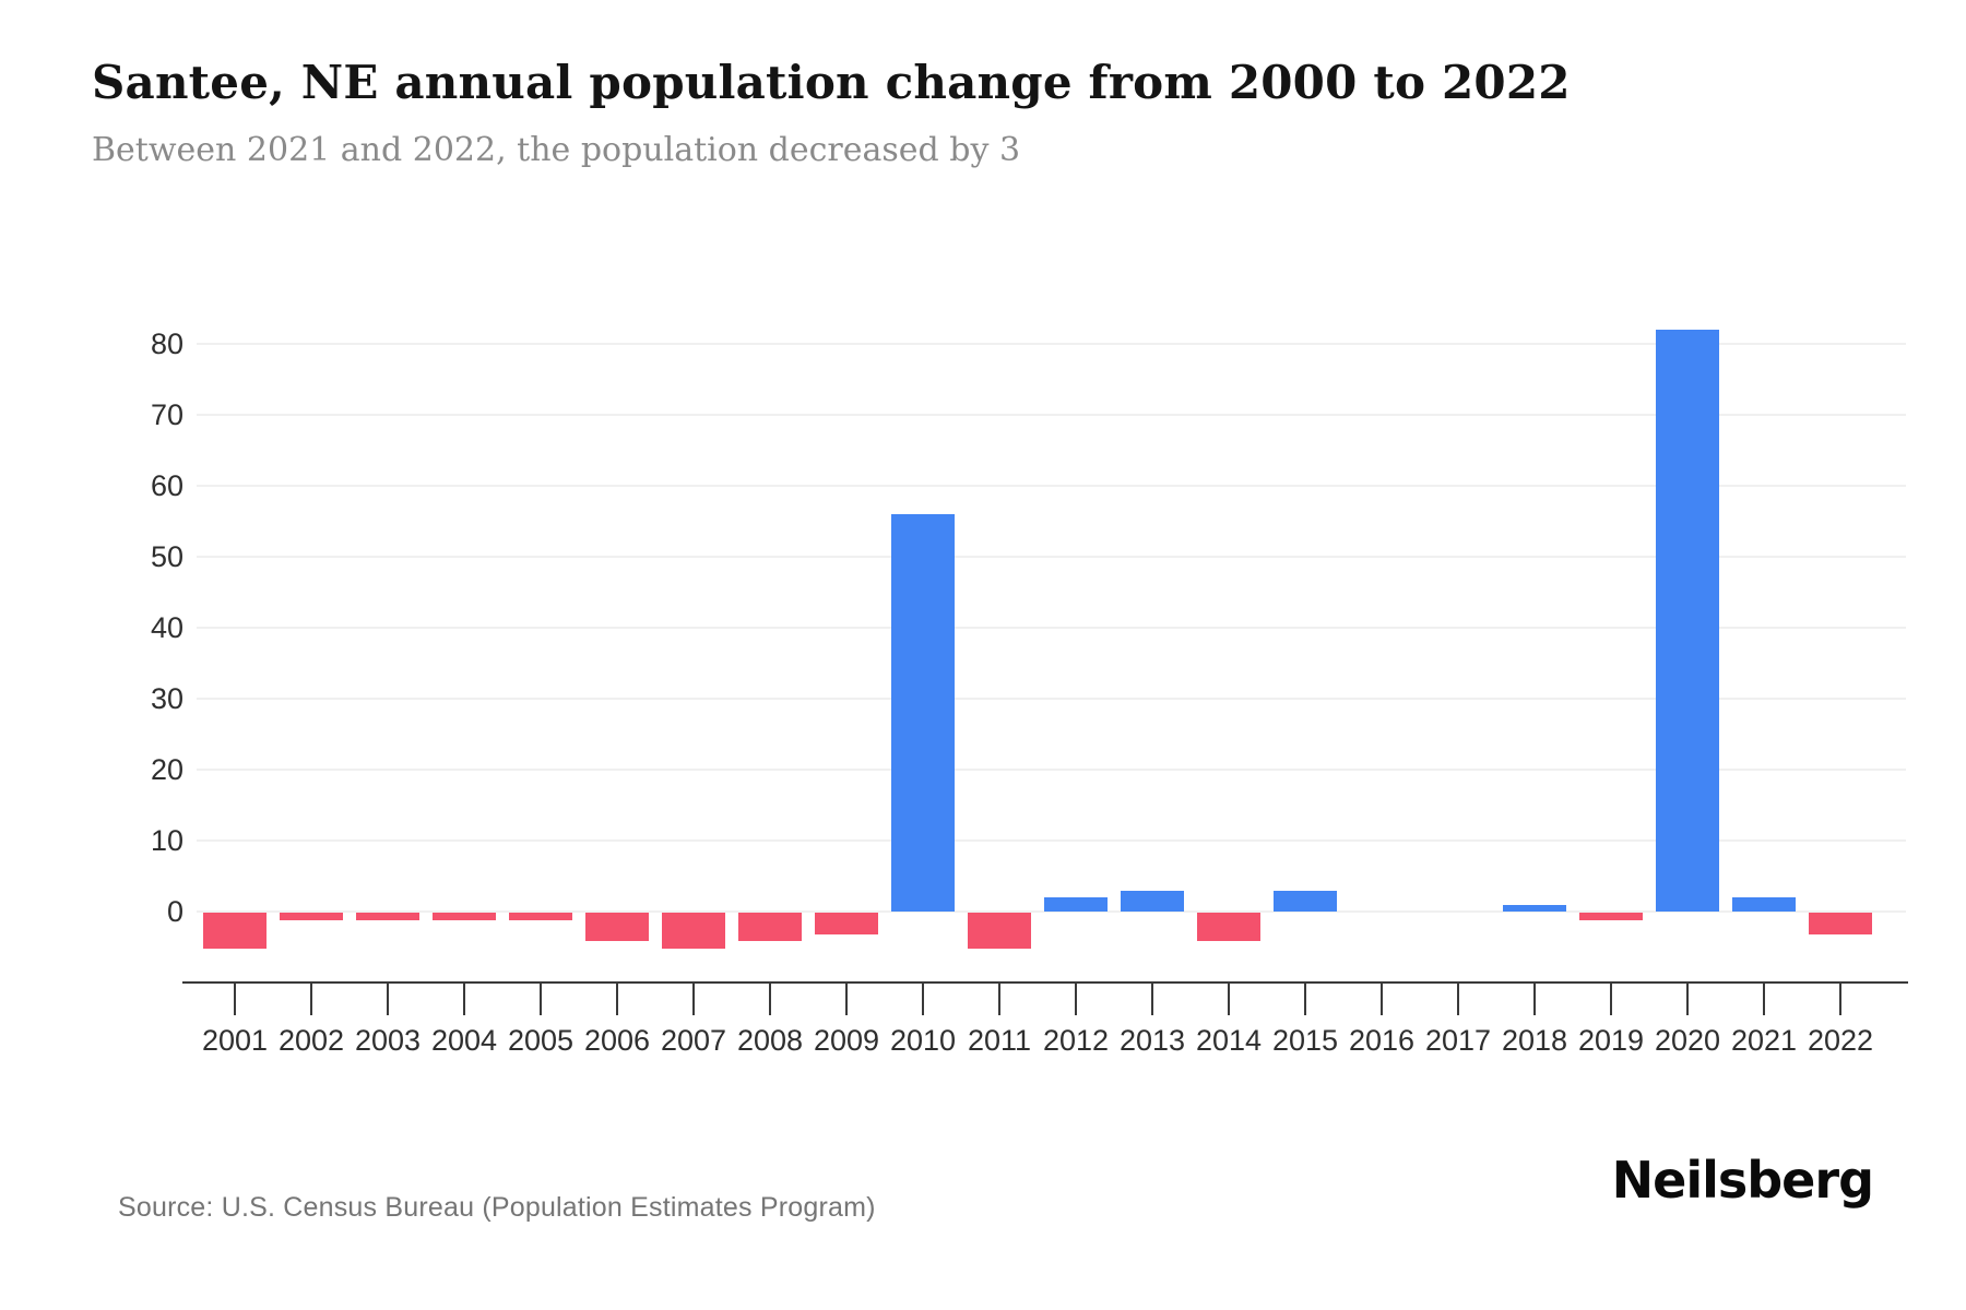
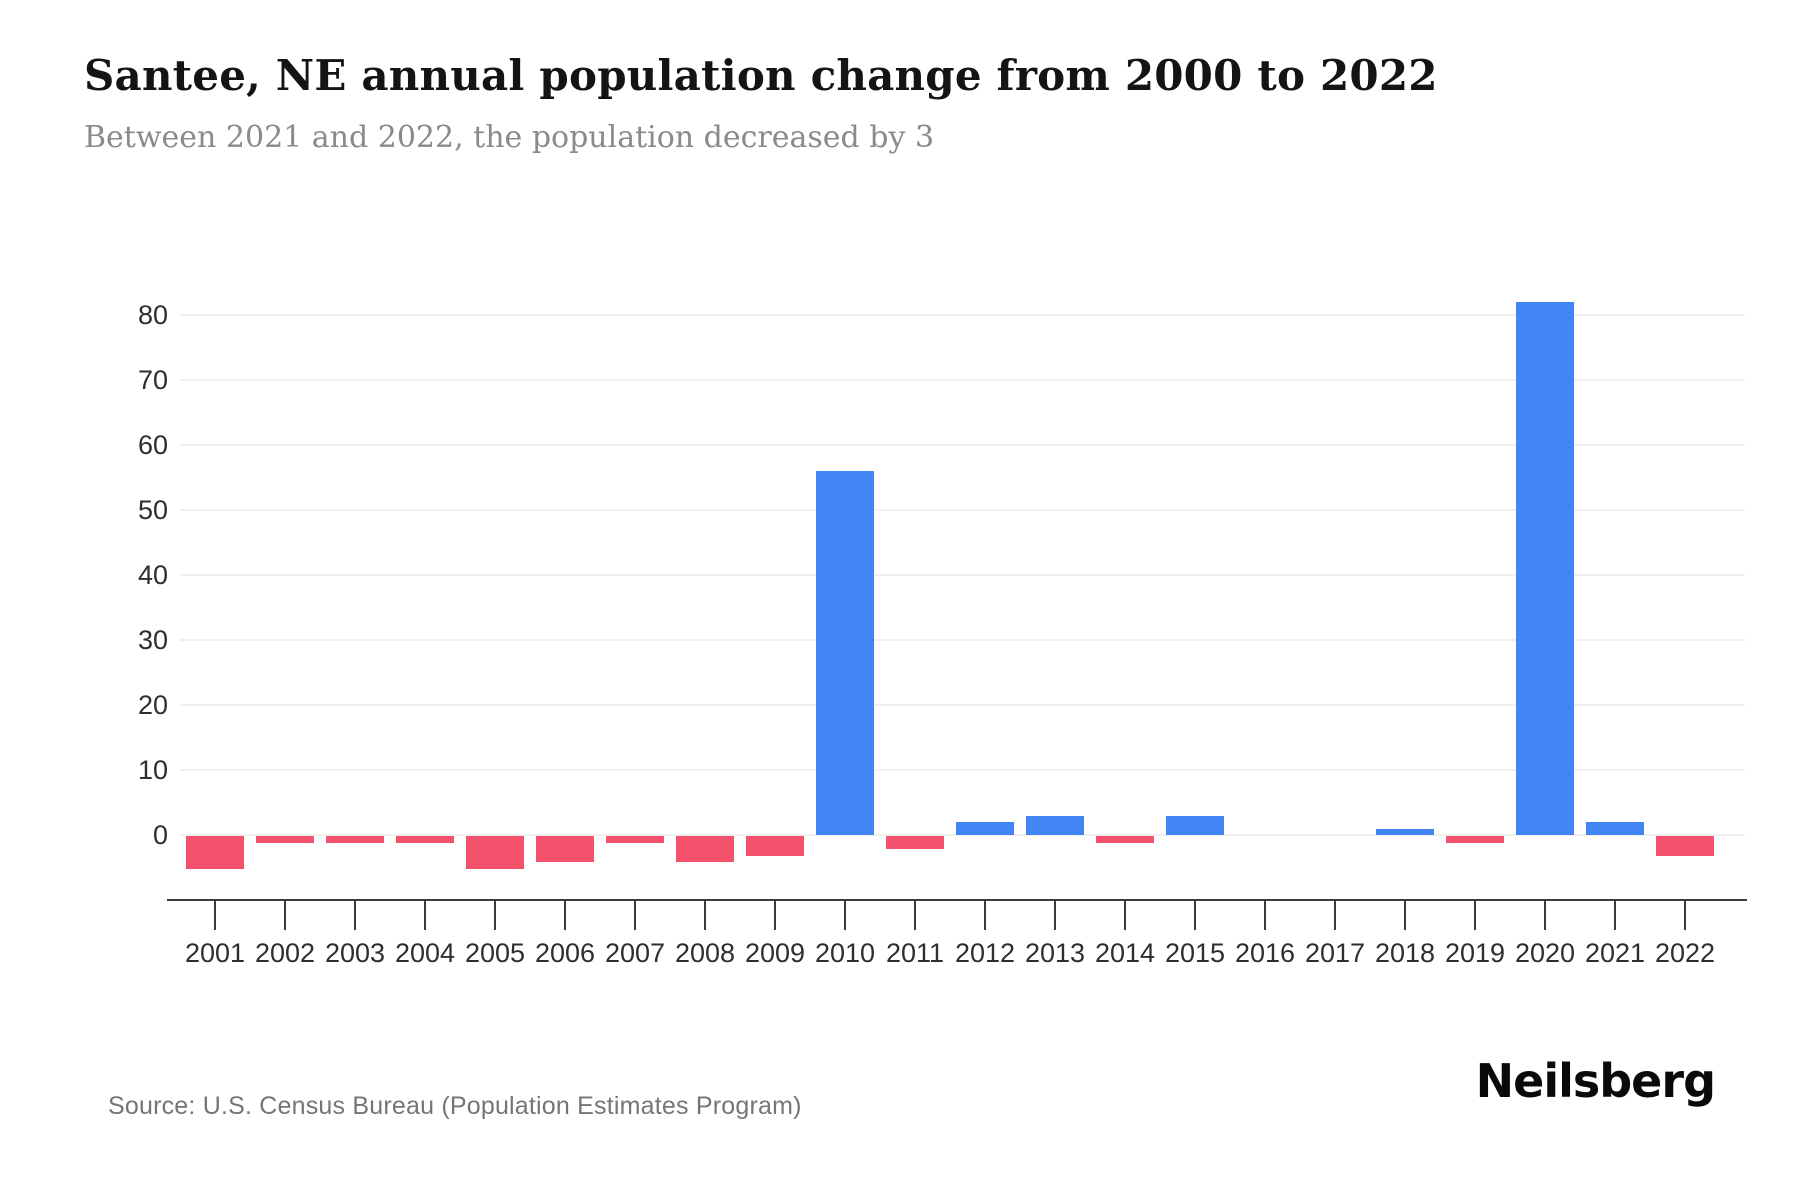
2005: -1 -> -5
2007: -5 -> -1
2011: -5 -> -2
2014: -4 -> -1
